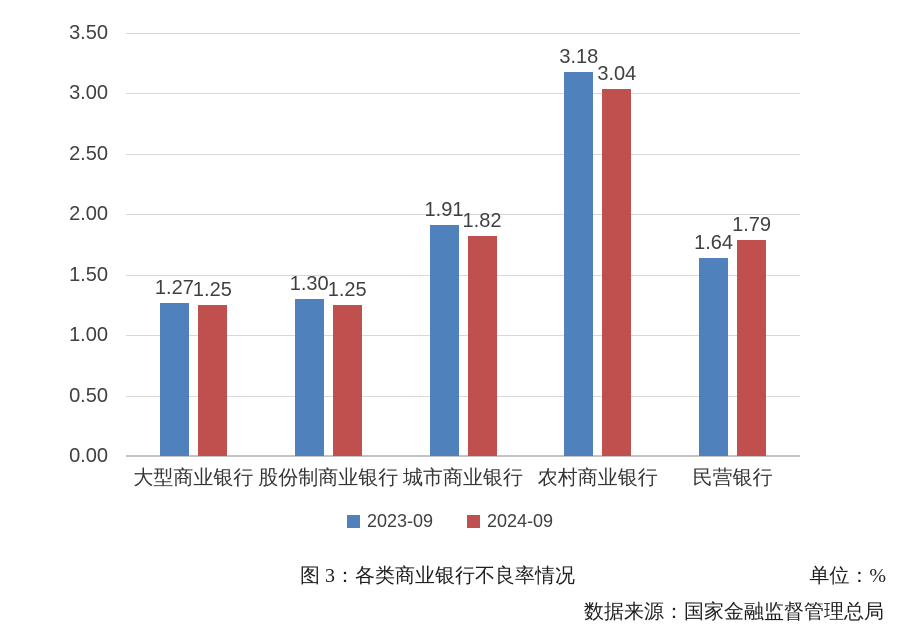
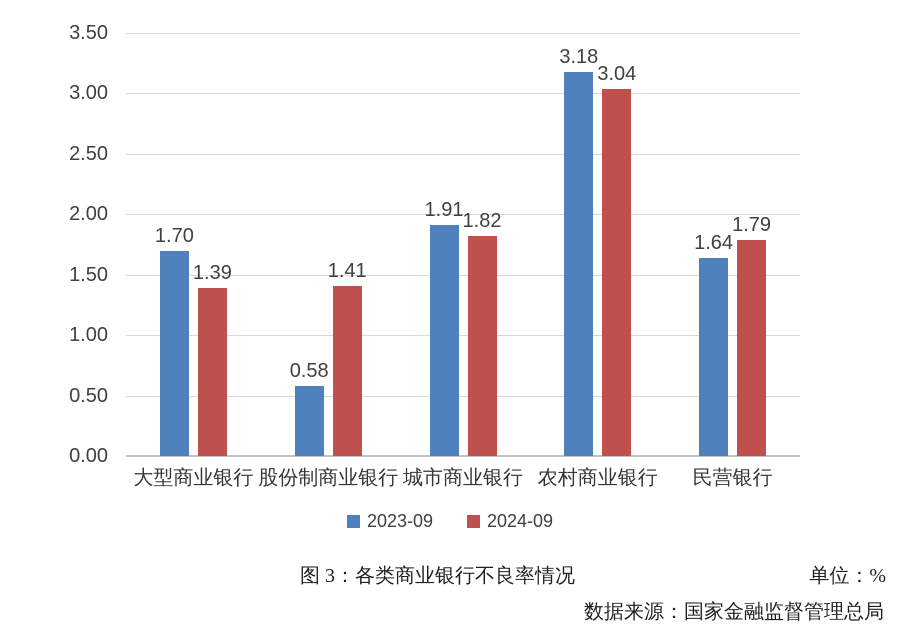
2023-09/大型商业银行: 1.27 -> 1.70
2024-09/大型商业银行: 1.25 -> 1.39
2023-09/股份制商业银行: 1.30 -> 0.58
2024-09/股份制商业银行: 1.25 -> 1.41
